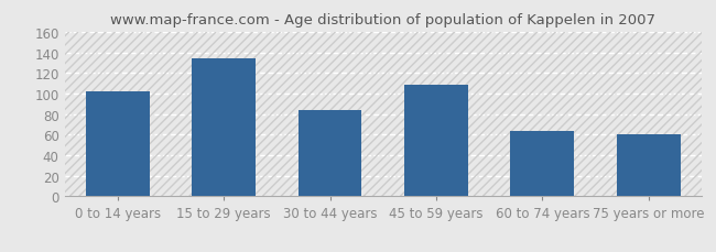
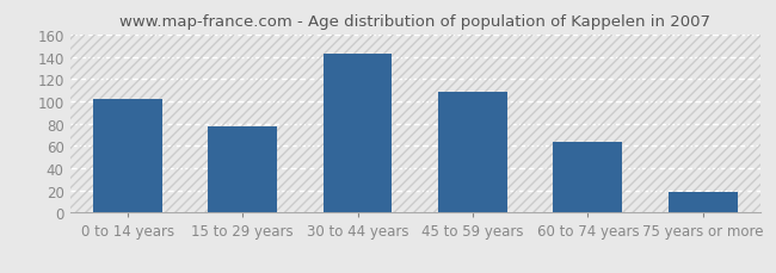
15 to 29 years: 134 -> 78
30 to 44 years: 84 -> 143
75 years or more: 60 -> 19
